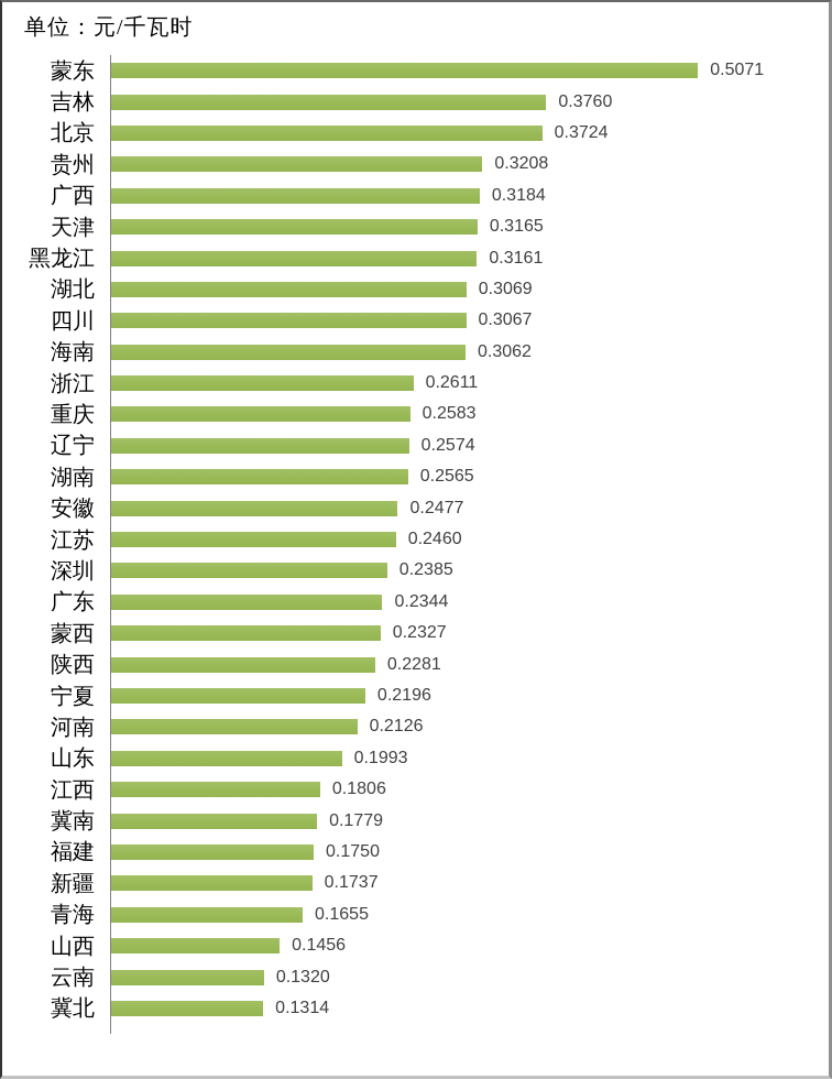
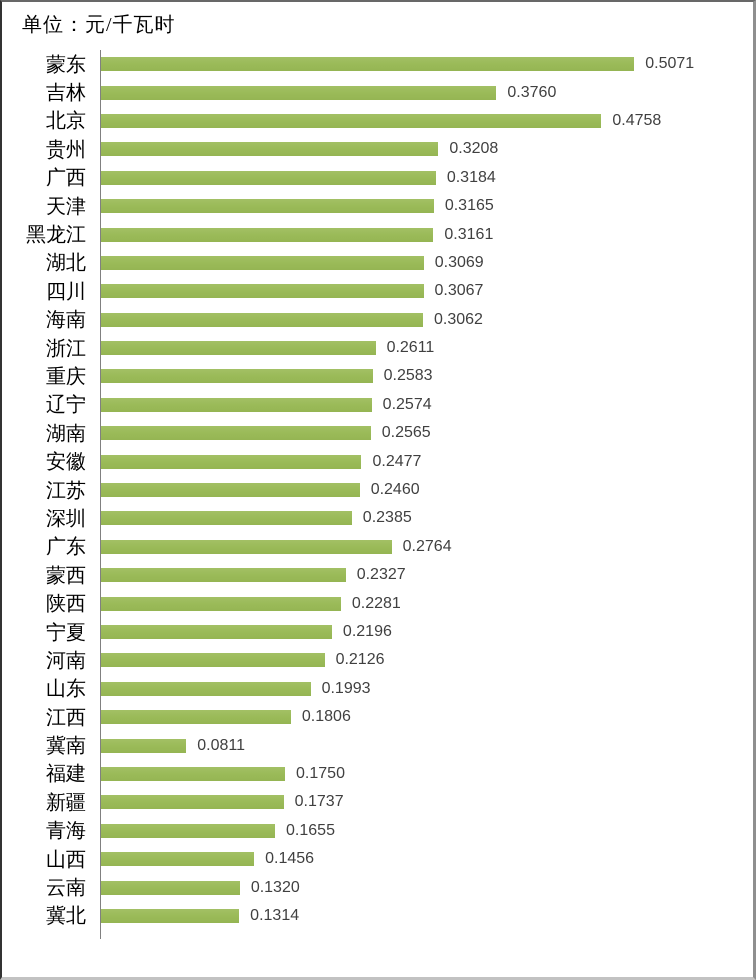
北京: 0.3724 -> 0.4758
广东: 0.2344 -> 0.2764
冀南: 0.1779 -> 0.0811
